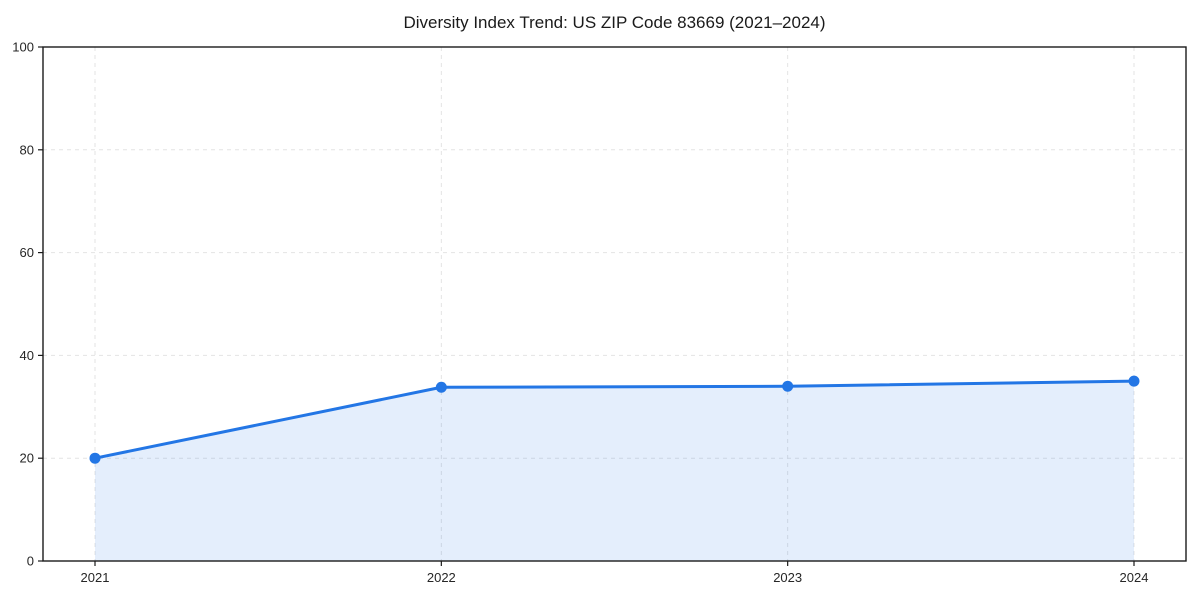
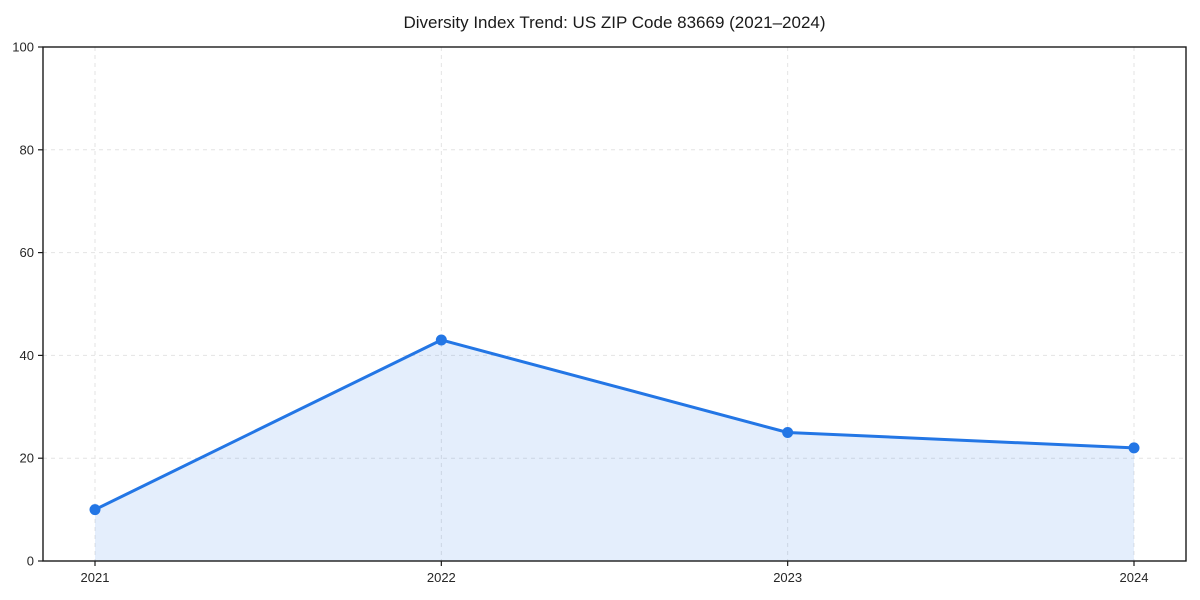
2021: 20 -> 10
2022: 34 -> 43
2023: 34 -> 25
2024: 35 -> 22
